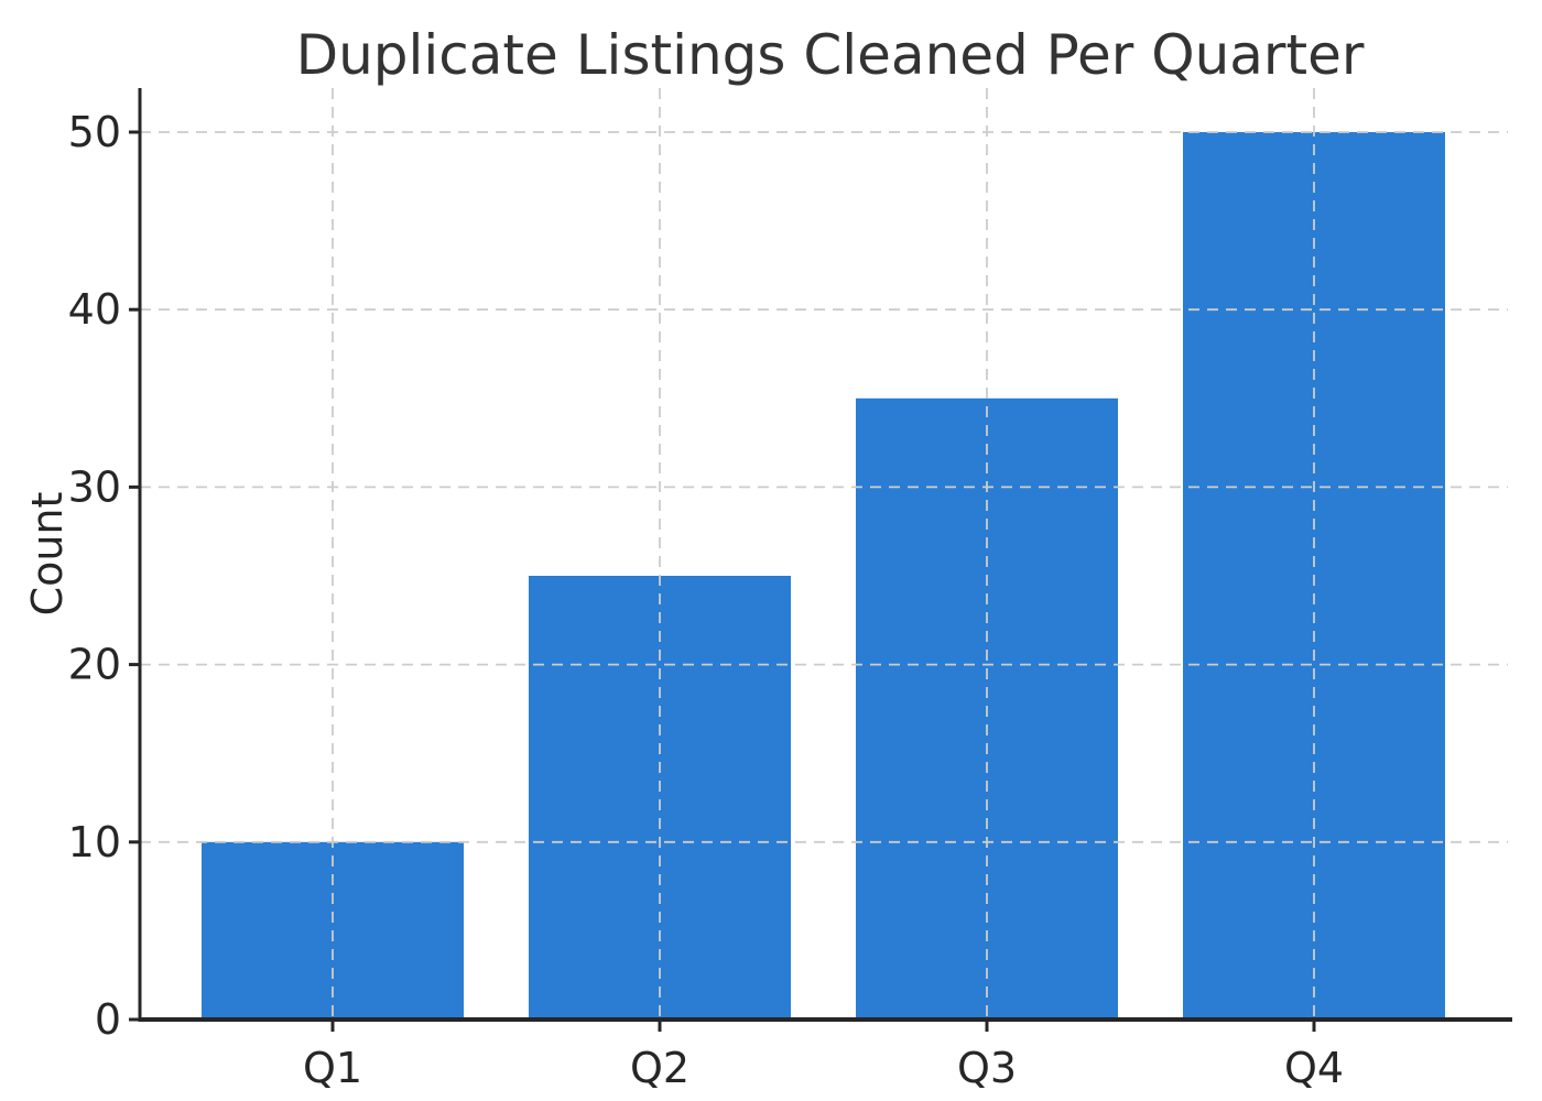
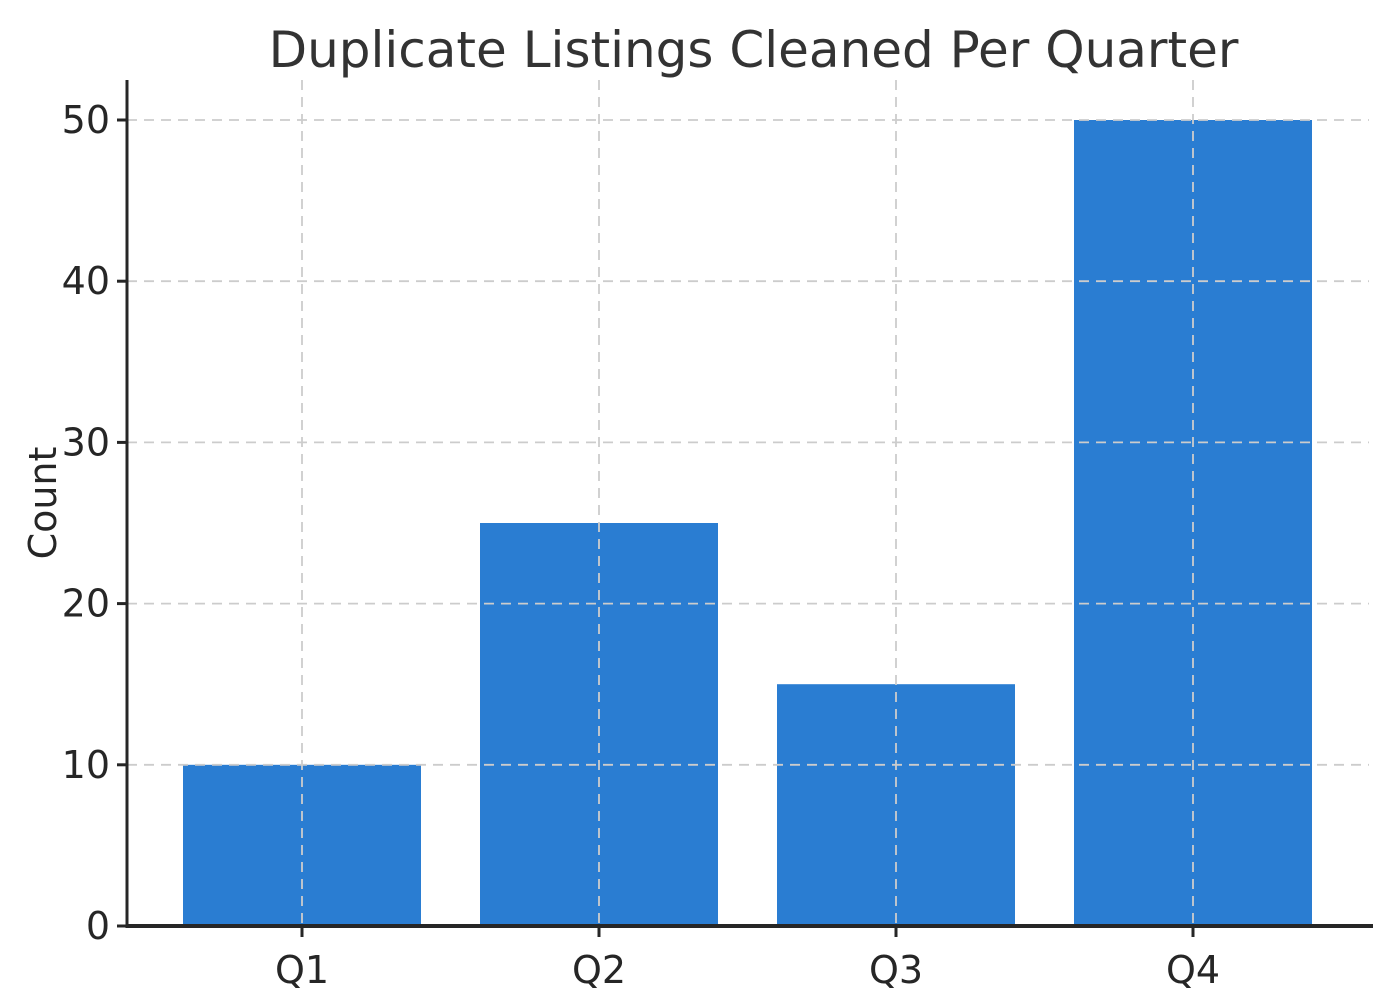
Q3: 35 -> 15
